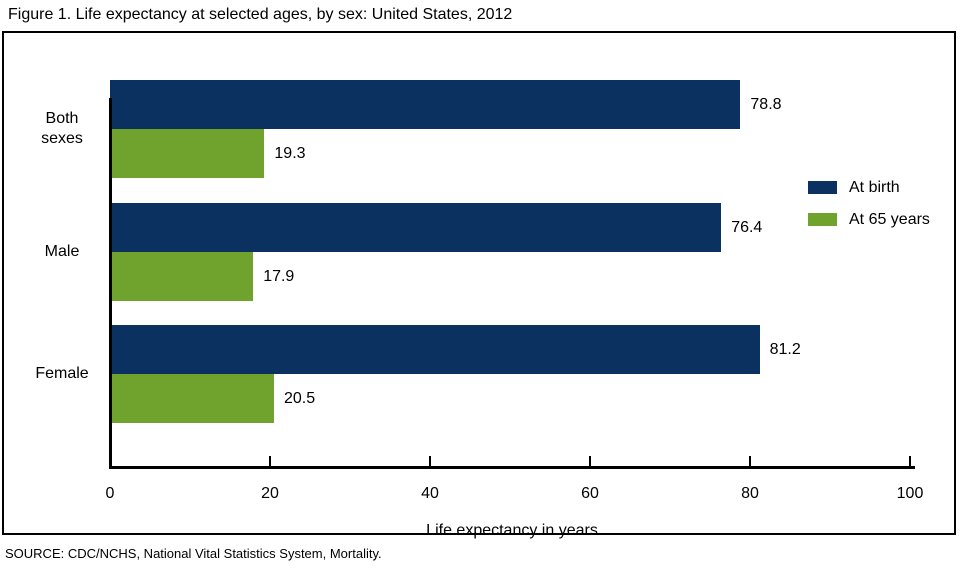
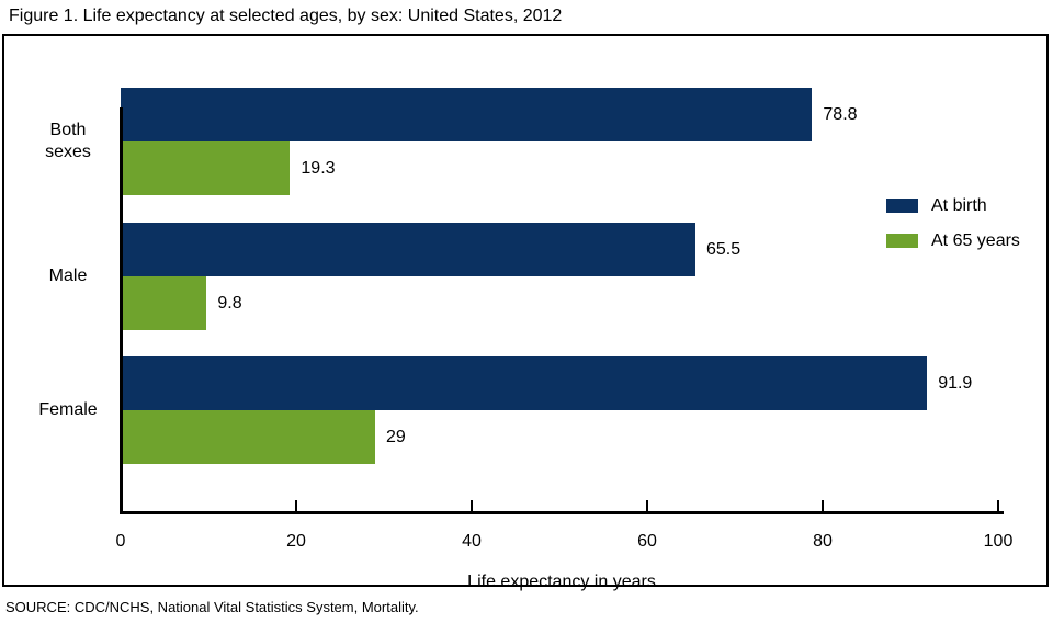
At birth/Male: 76.4 -> 65.5
At 65 years/Male: 17.9 -> 9.8
At birth/Female: 81.2 -> 91.9
At 65 years/Female: 20.5 -> 29
